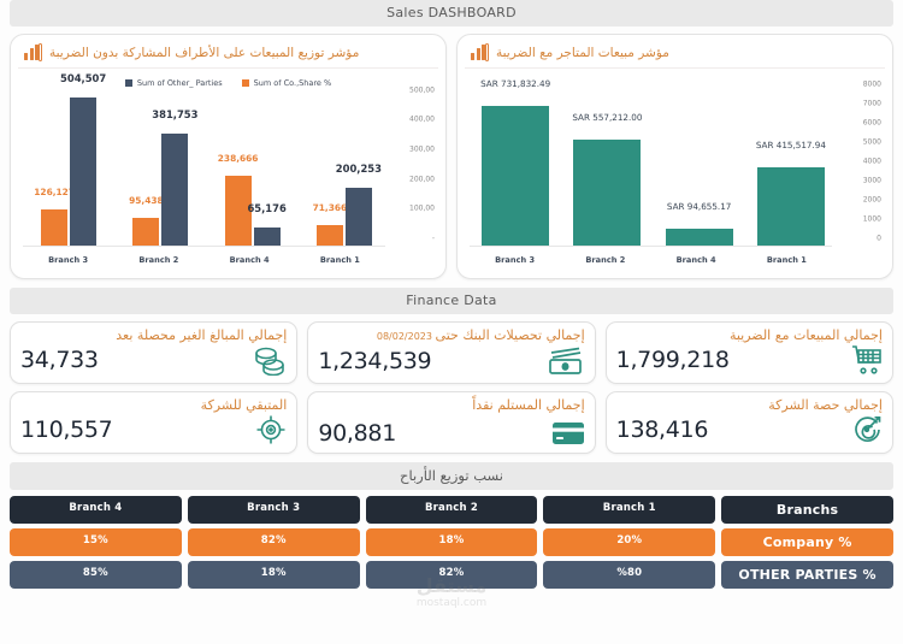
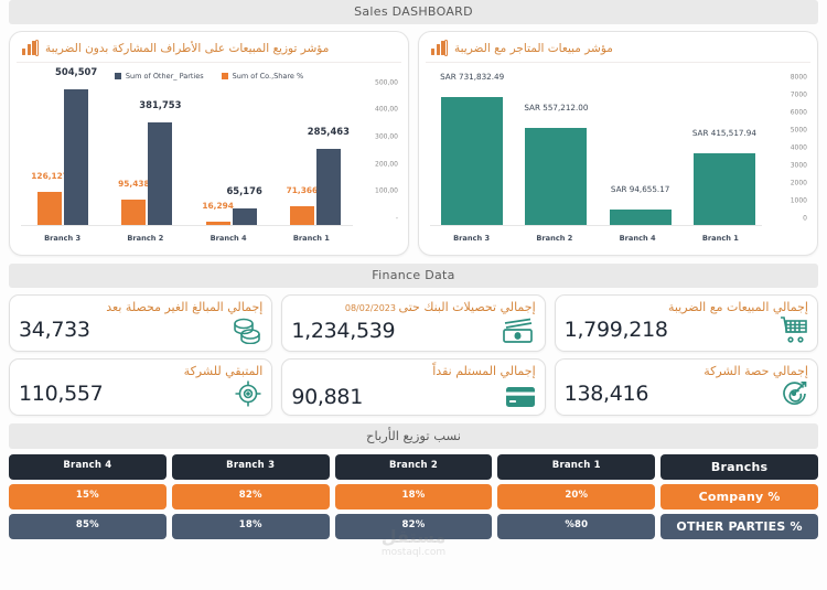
مؤشر توزيع المبيعات على الأطراف المشاركة بدون الضريبة/Sum of Co.,Share %/Branch 4: 238,666 -> 16,294
مؤشر توزيع المبيعات على الأطراف المشاركة بدون الضريبة/Sum of Other_ Parties/Branch 1: 200,253 -> 285,463
